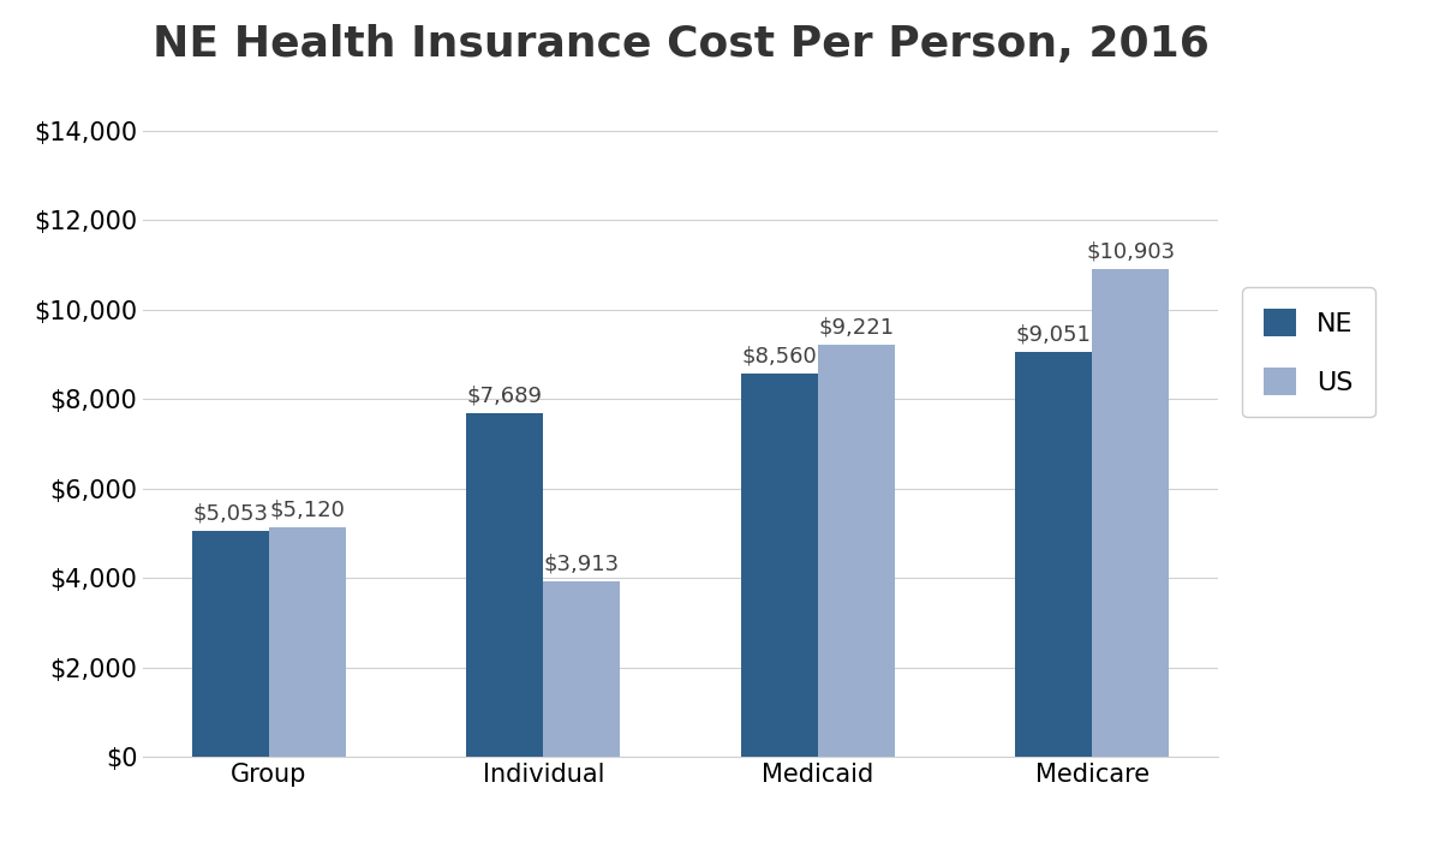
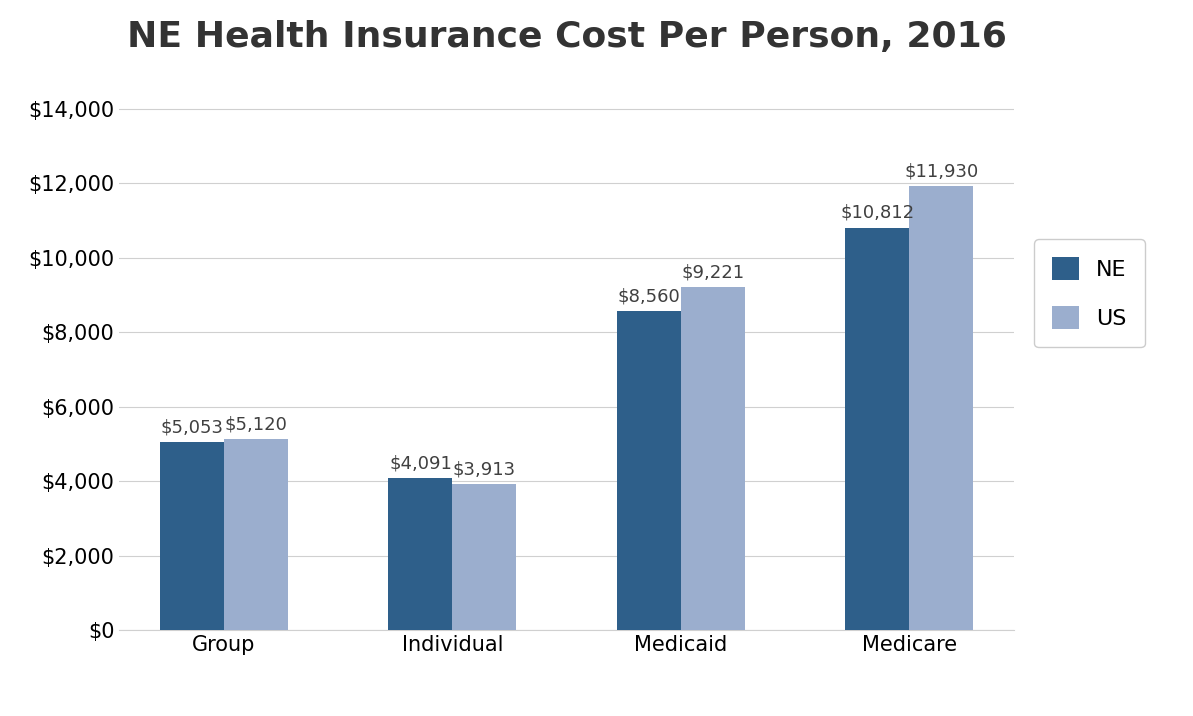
NE/Individual: $7,689 -> $4,091
NE/Medicare: $9,051 -> $10,812
US/Medicare: $10,903 -> $11,930
